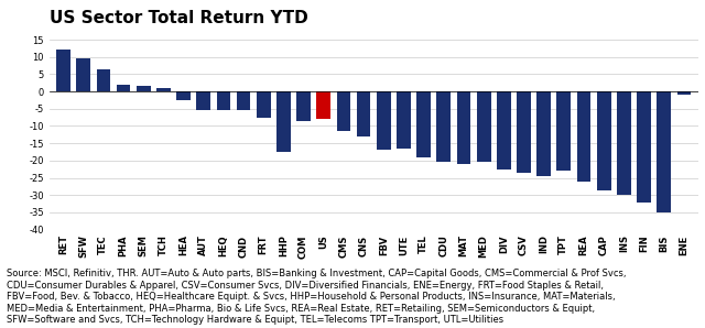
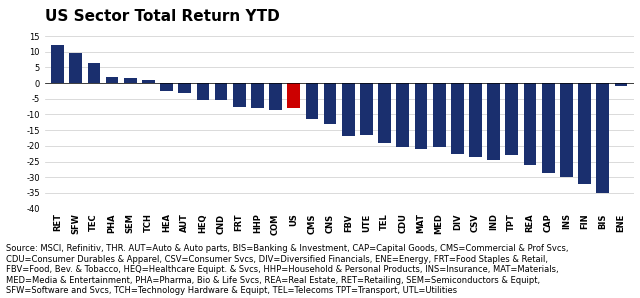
AUT: -5.5 -> -3.0
HHP: -17.5 -> -8.0
